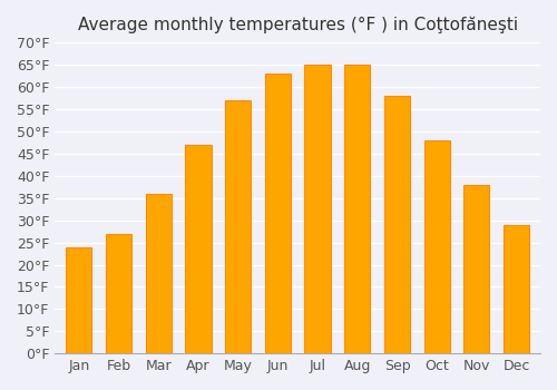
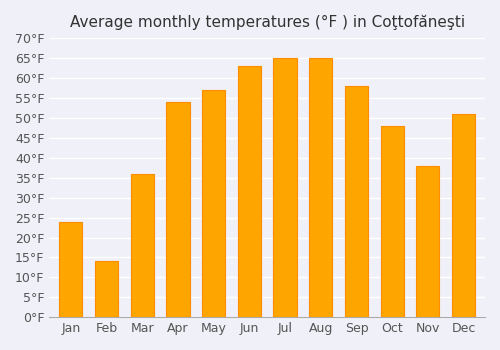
Feb: 27°F -> 14°F
Apr: 47°F -> 54°F
Dec: 29°F -> 51°F
